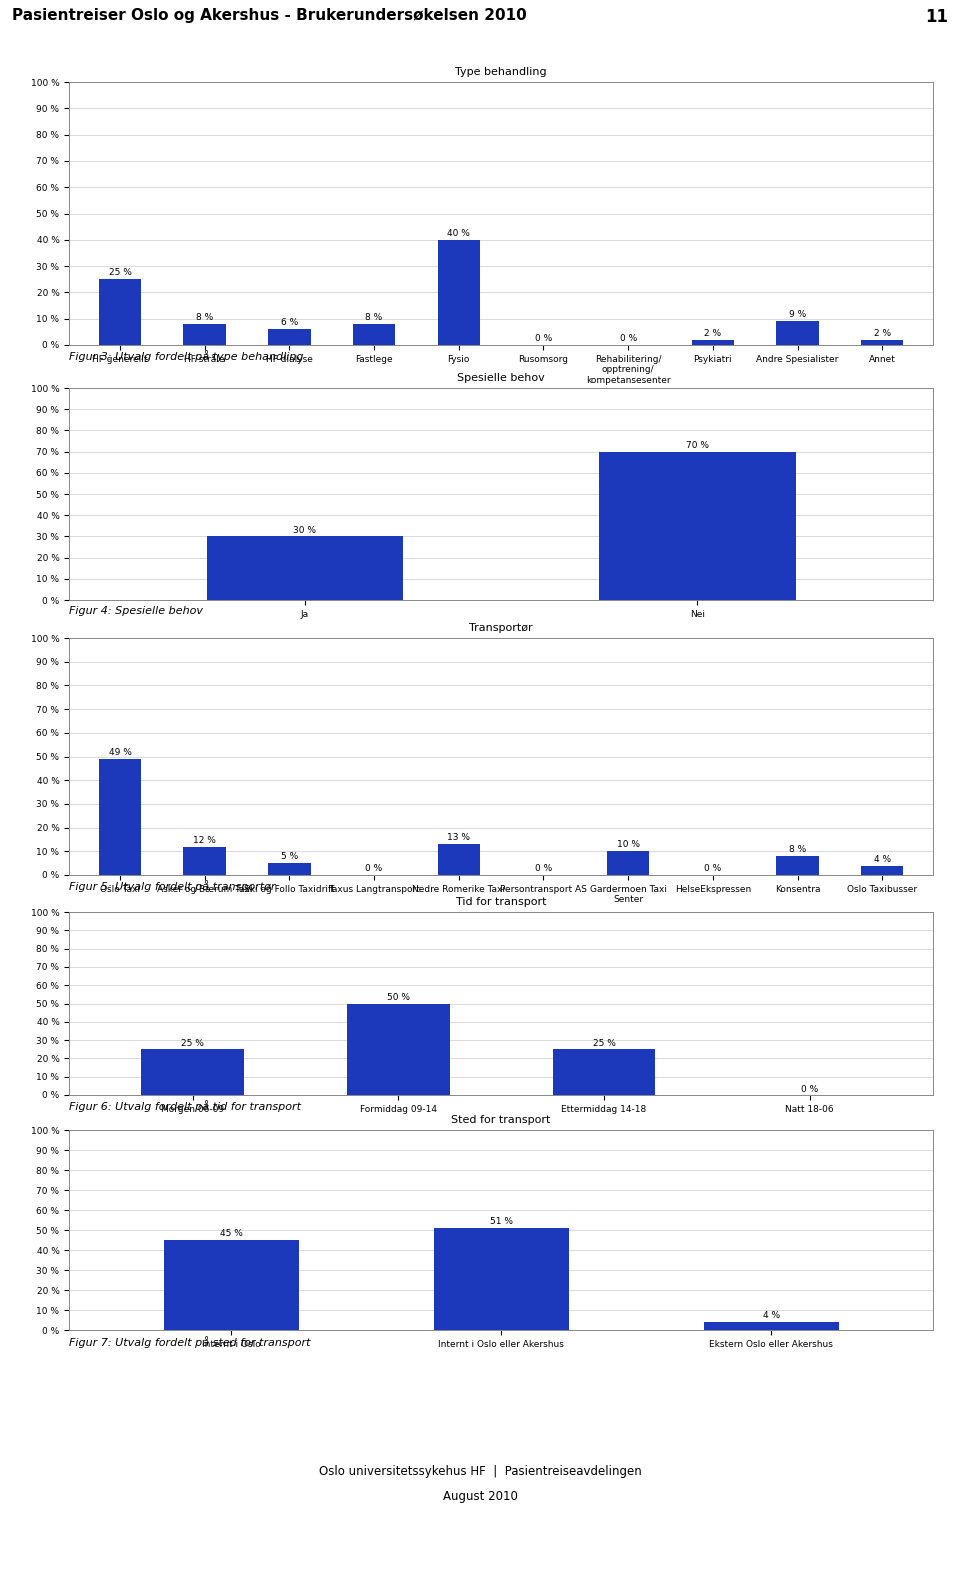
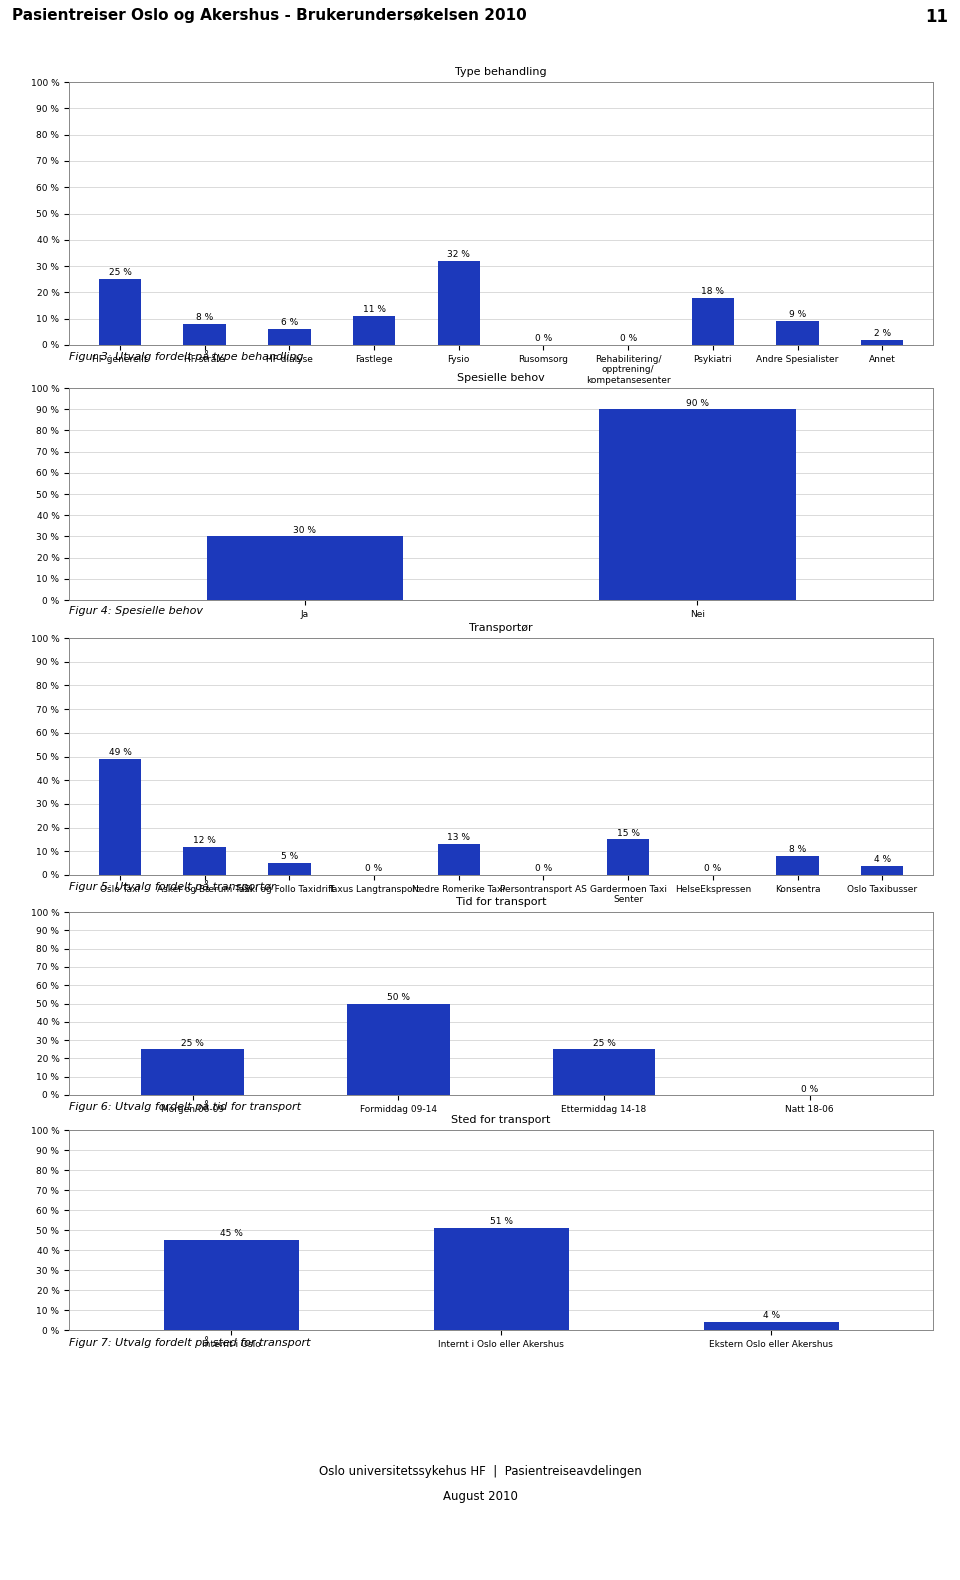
Type behandling/Fastlege: 8 -> 11
Type behandling/Fysio: 40 -> 32
Type behandling/Psykiatri: 2 -> 18
Spesielle behov/Nei: 70 -> 90
Transportør/Gardermoen Taxi Senter: 10 -> 15
